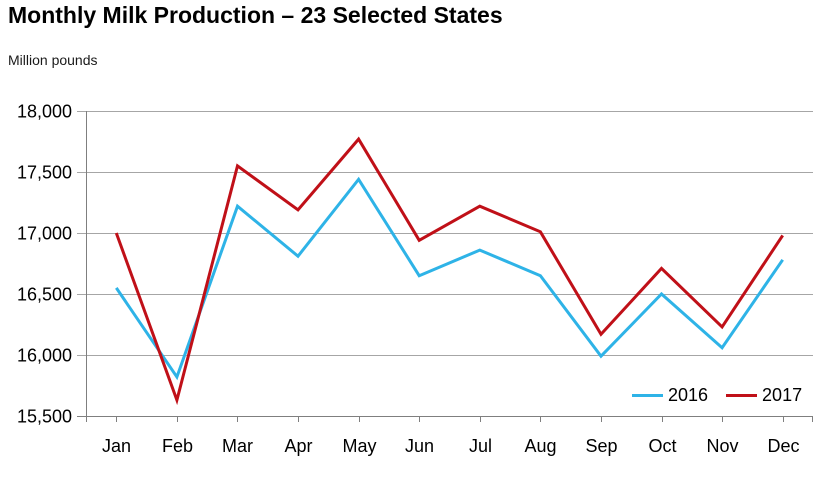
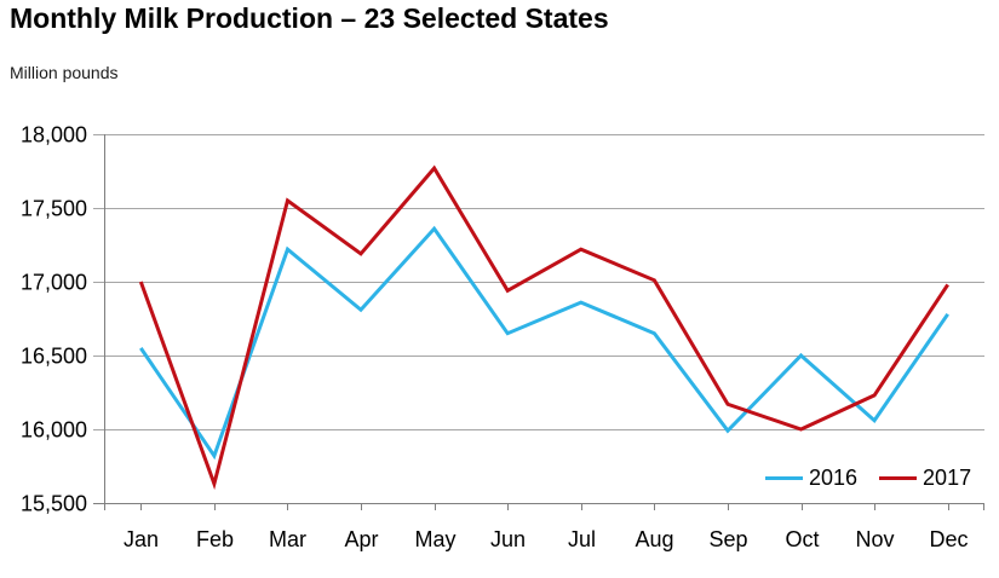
2016/May: 17440 -> 17360
2017/Oct: 16710 -> 16000
